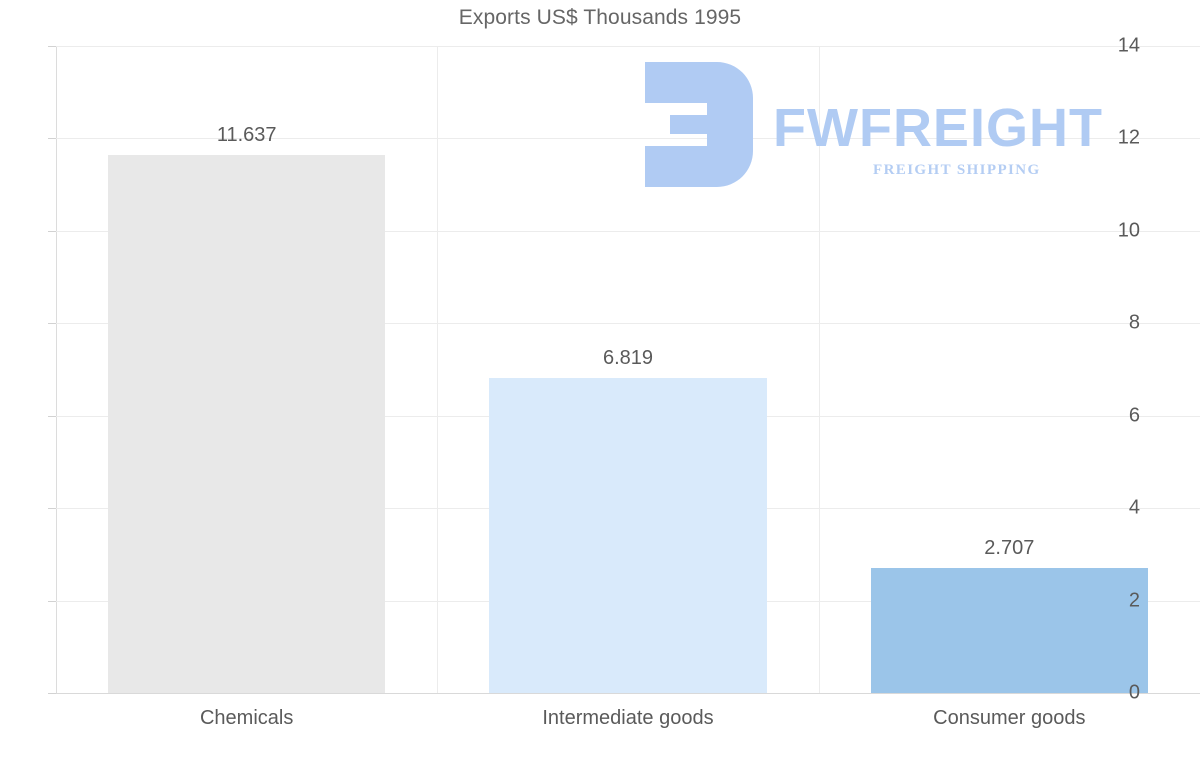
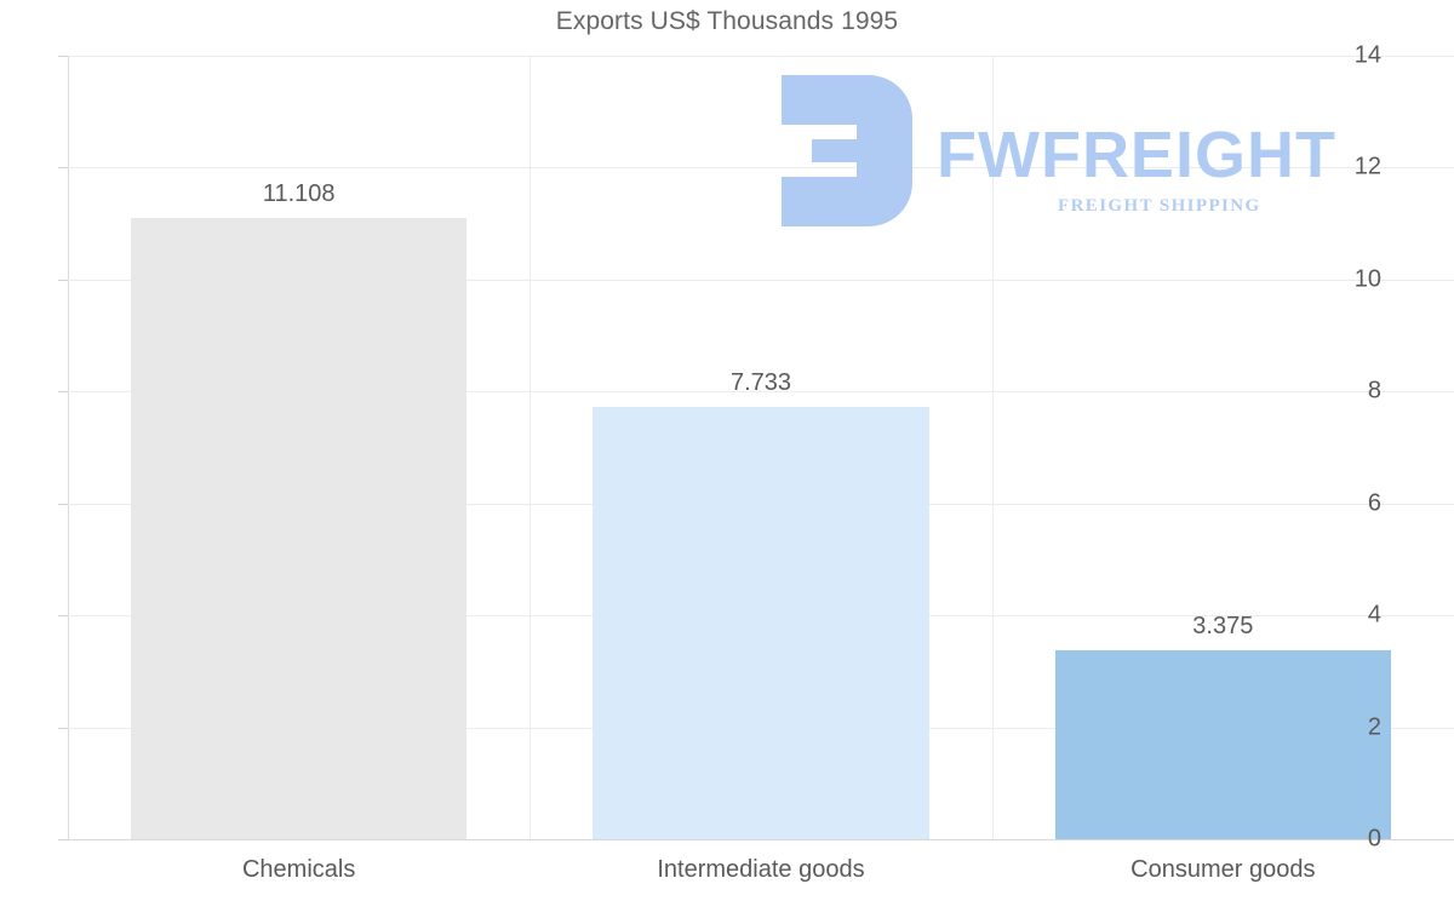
Chemicals: 11.637 -> 11.108
Intermediate goods: 6.819 -> 7.733
Consumer goods: 2.707 -> 3.375
